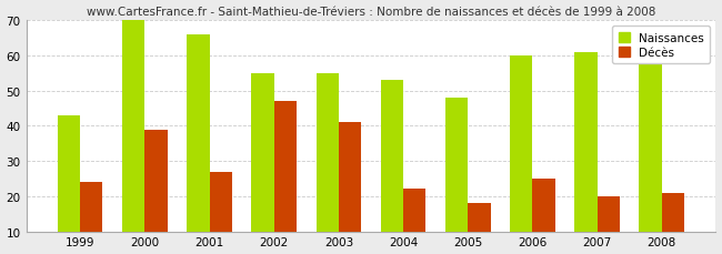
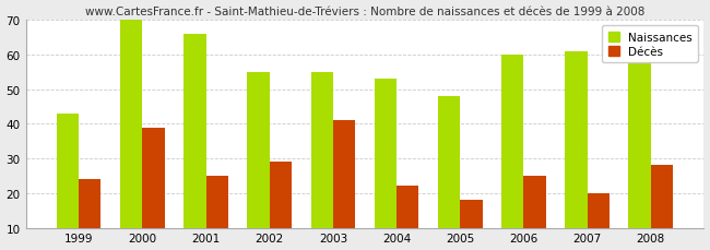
Décès/2001: 27 -> 25
Décès/2002: 47 -> 29
Décès/2008: 21 -> 28
